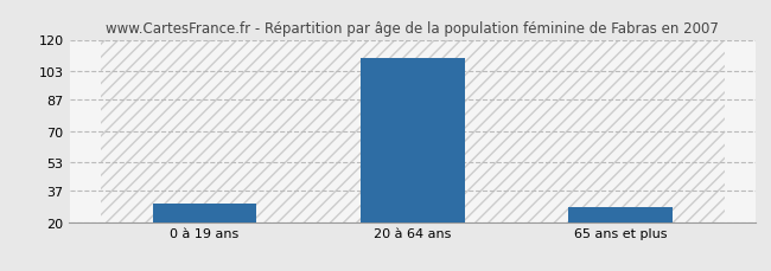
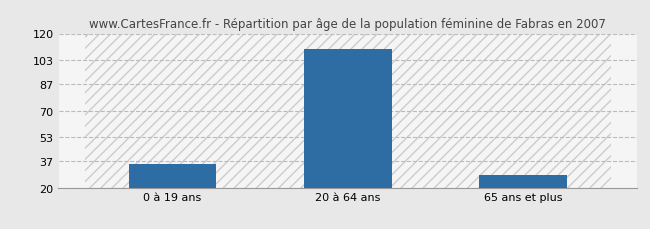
0 à 19 ans: 30 -> 35
